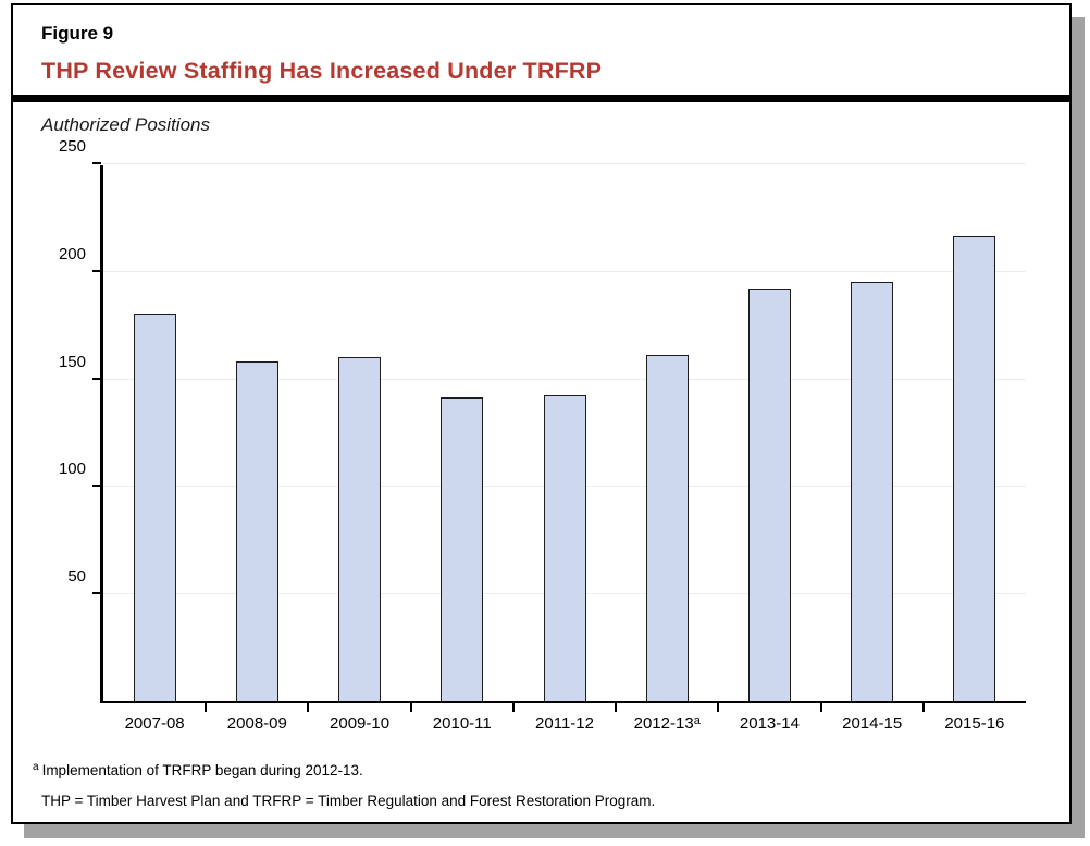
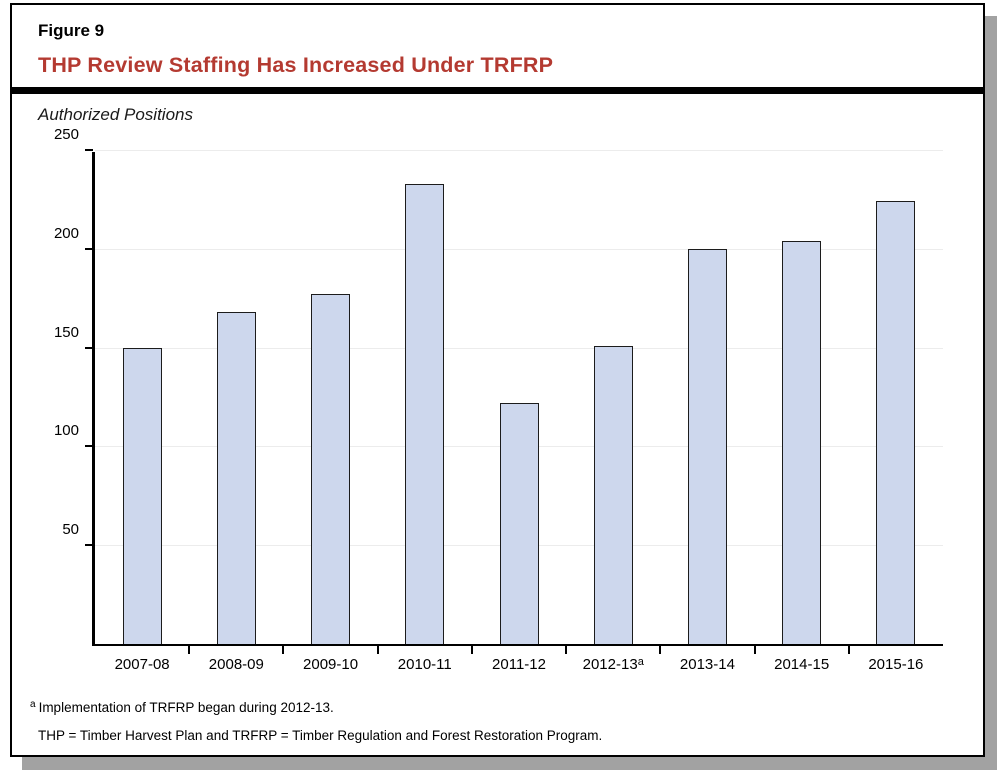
2007-08: 180 -> 150
2008-09: 158 -> 168
2009-10: 160 -> 177
2010-11: 141 -> 233
2011-12: 142 -> 122
2012-13: 161 -> 151
2013-14: 192 -> 200
2014-15: 195 -> 204
2015-16: 216 -> 224
